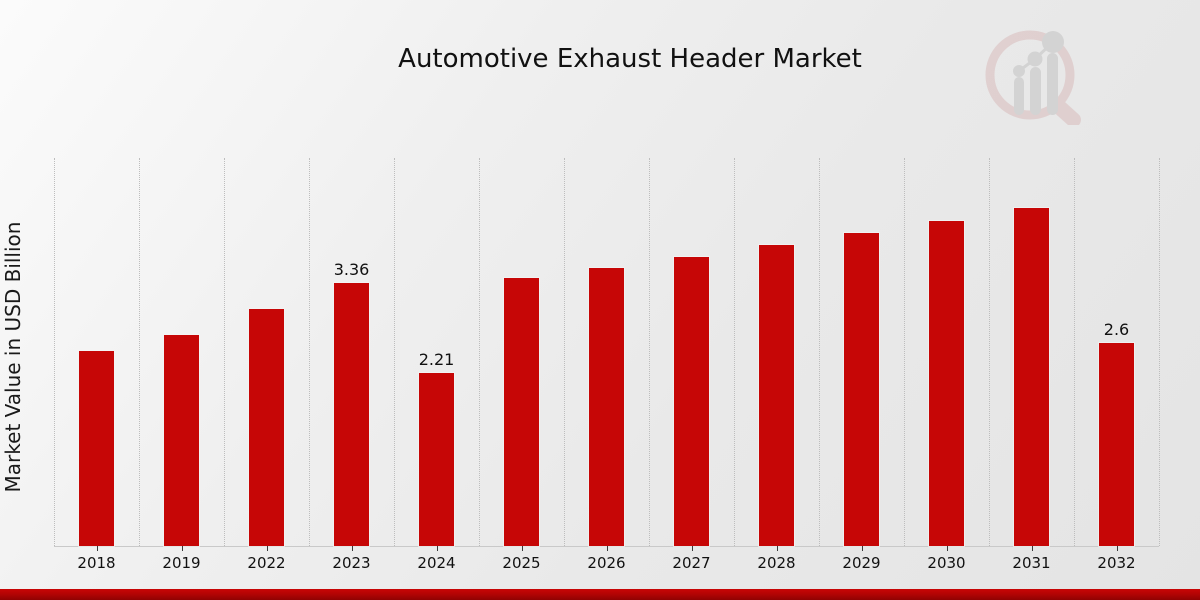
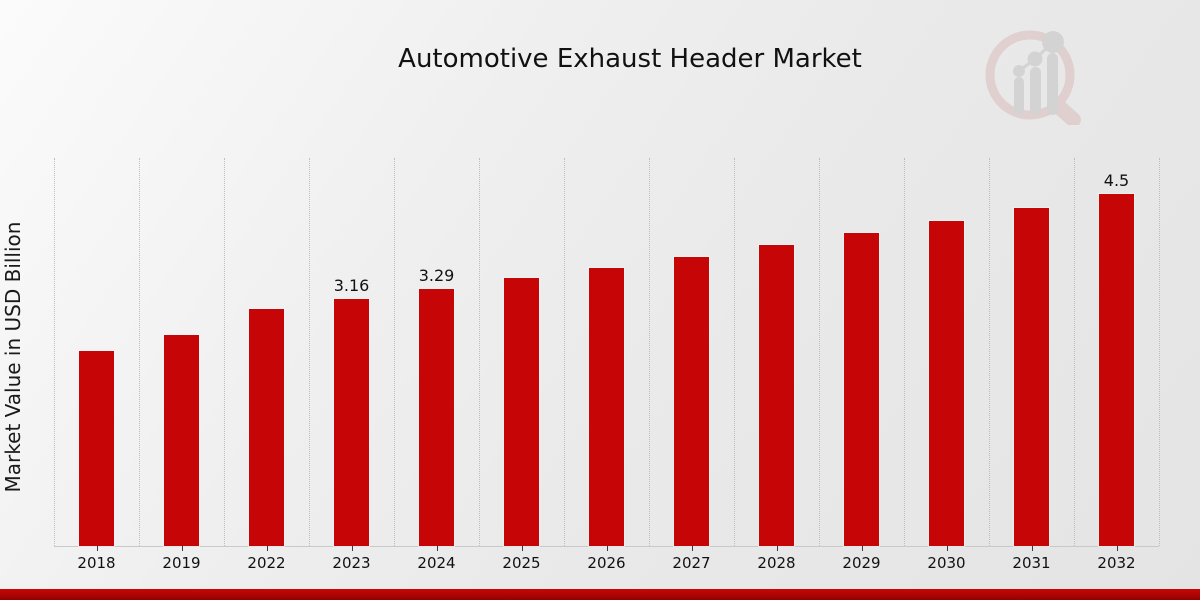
2023: 3.36 -> 3.16
2024: 2.21 -> 3.29
2032: 2.6 -> 4.5
